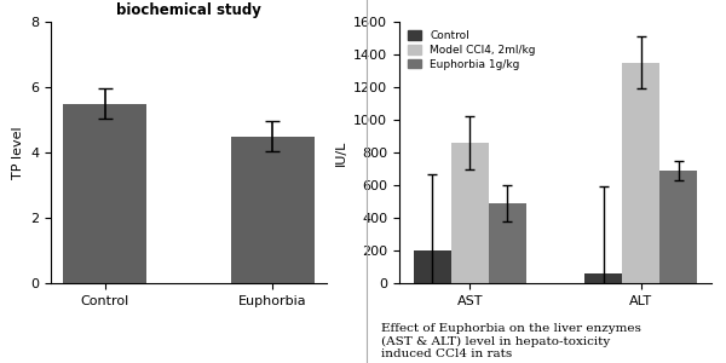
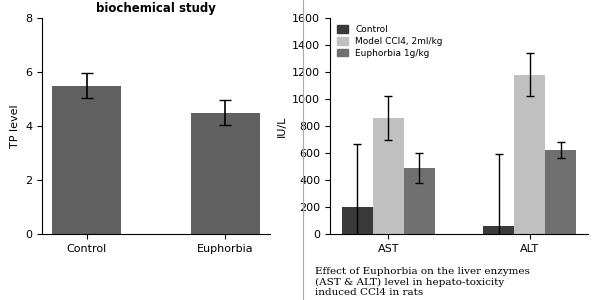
Model CCl4, 2ml/kg/ALT: 1350 -> 1180
Euphorbia 1g/kg/ALT: 690 -> 620
